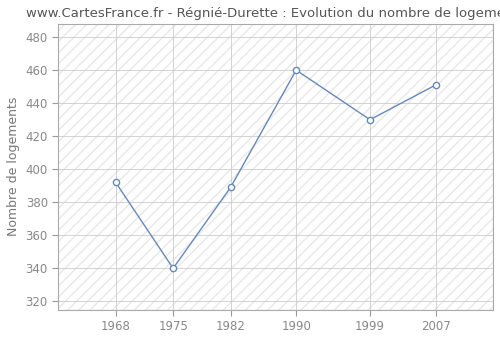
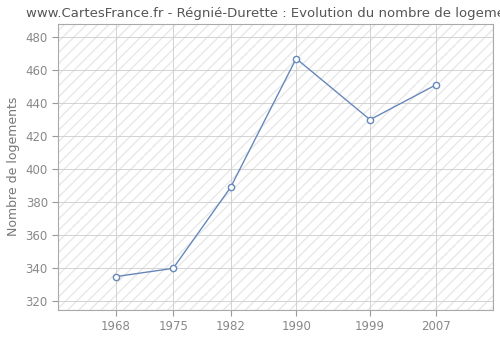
1968: 392 -> 335
1990: 460 -> 467
